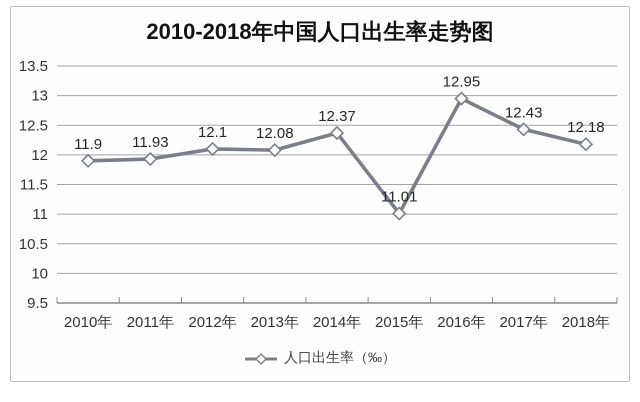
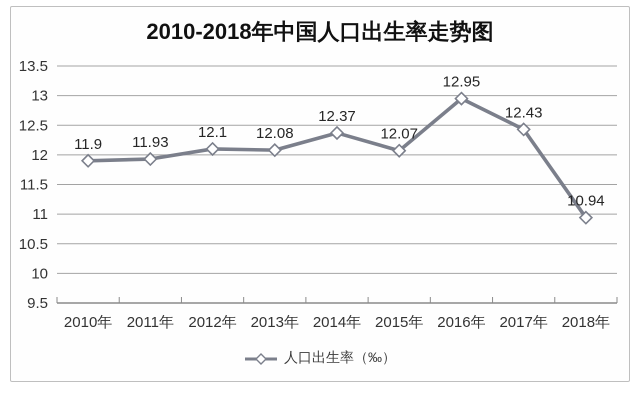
2015年: 11.01 -> 12.07
2018年: 12.18 -> 10.94
